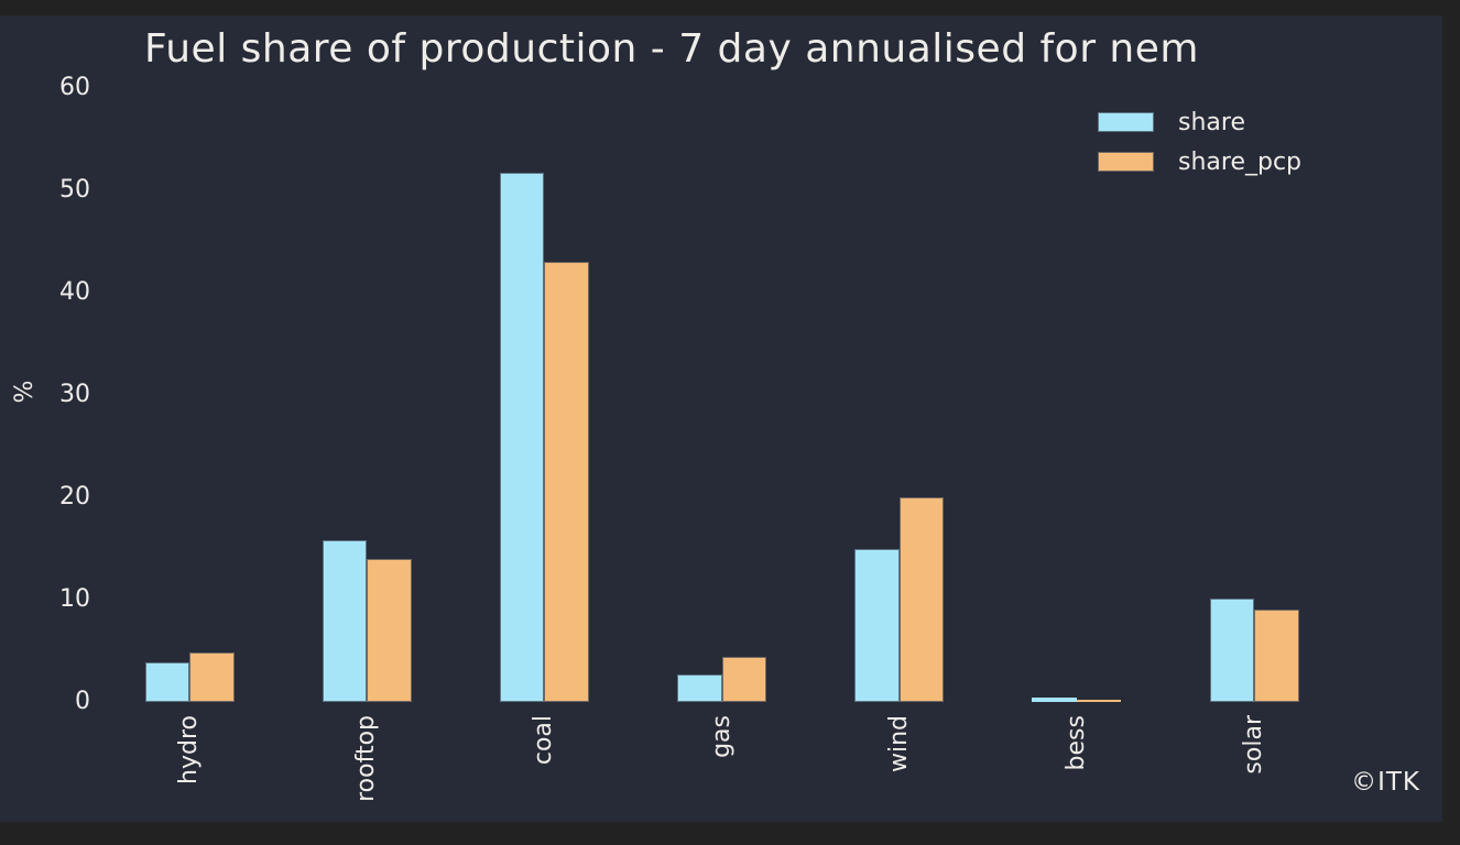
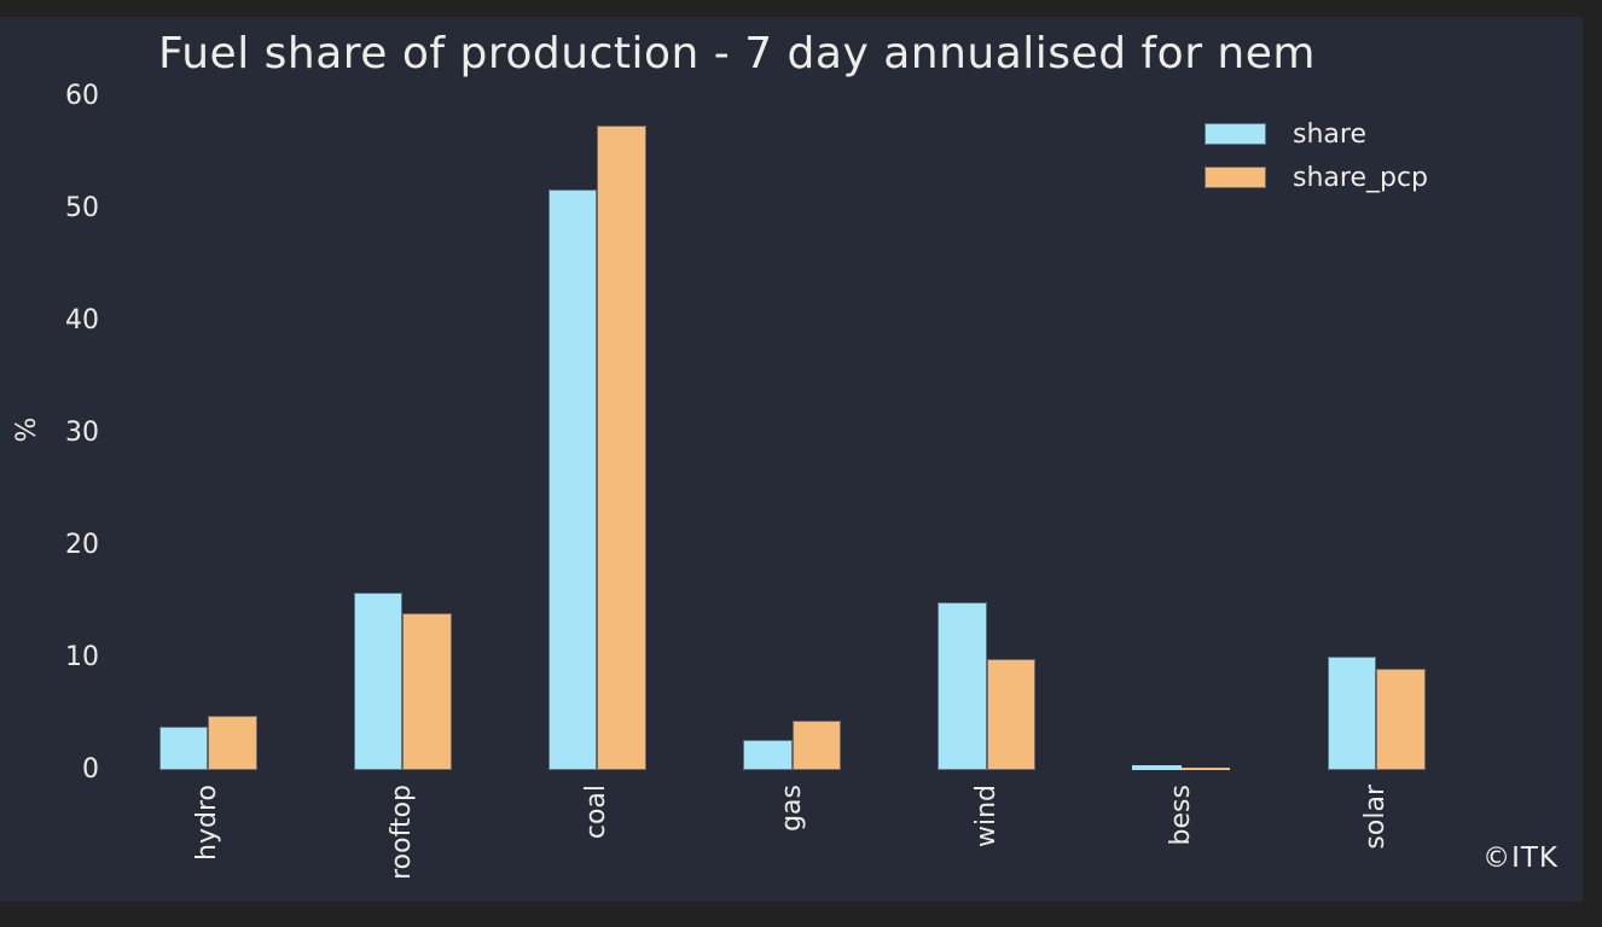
share_pcp/coal: 43 -> 57
share_pcp/wind: 20 -> 10
